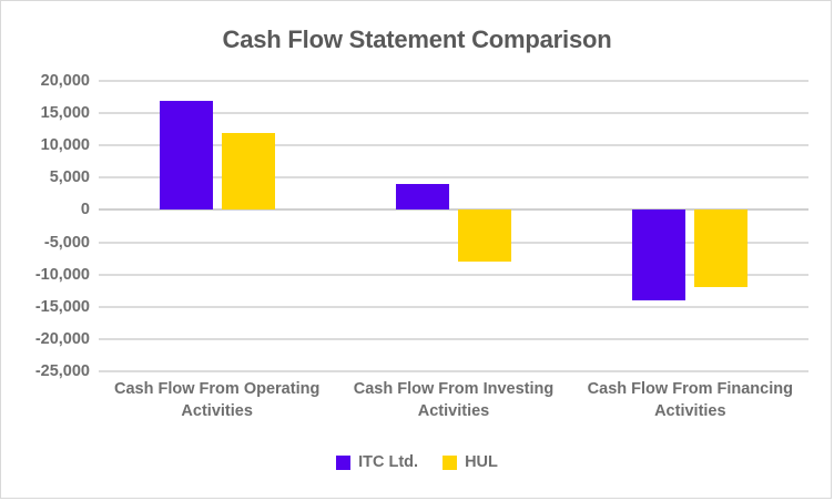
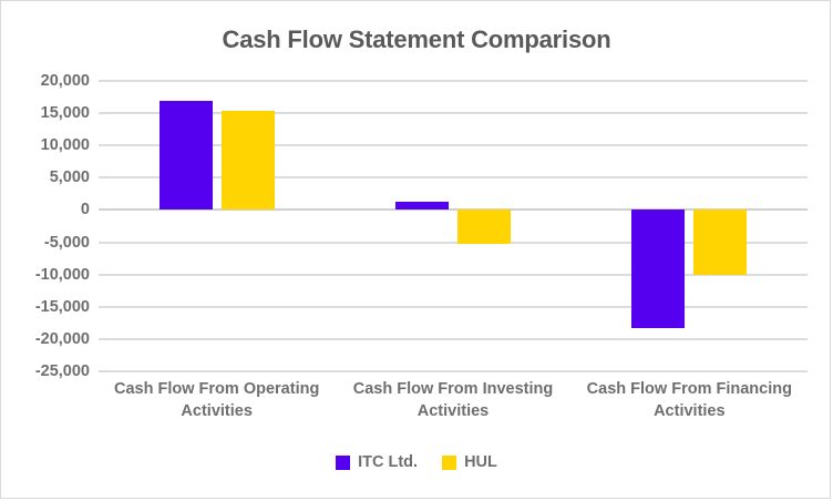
HUL/Cash Flow From Operating Activities: 12000 -> 15000
ITC Ltd./Cash Flow From Investing Activities: 4000 -> 1000
HUL/Cash Flow From Investing Activities: -8000 -> -5000
ITC Ltd./Cash Flow From Financing Activities: -14000 -> -18000
HUL/Cash Flow From Financing Activities: -12000 -> -10000
